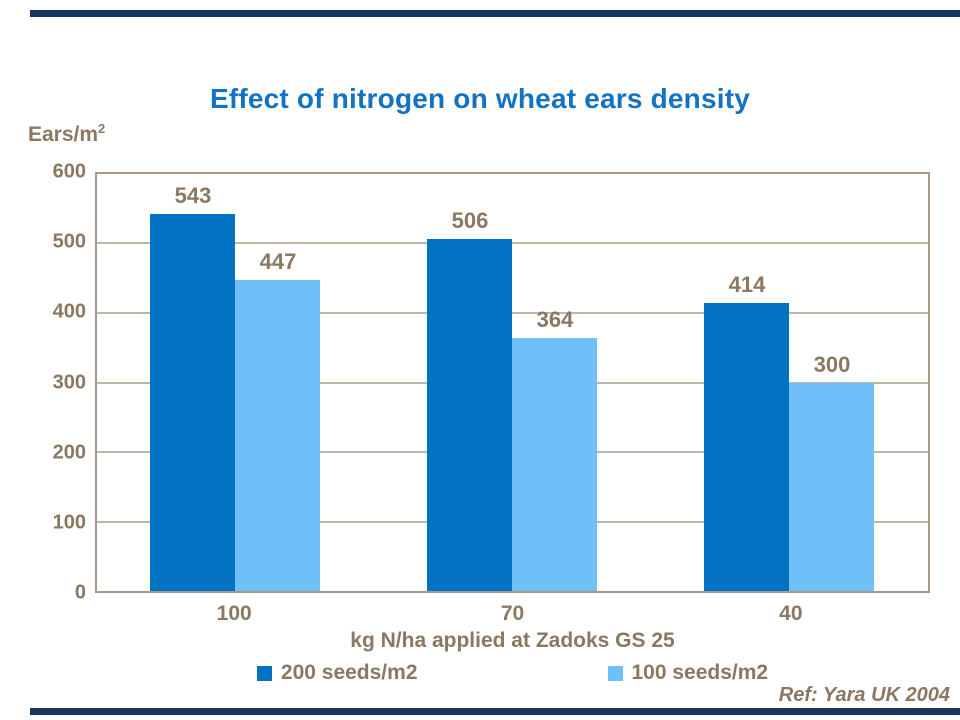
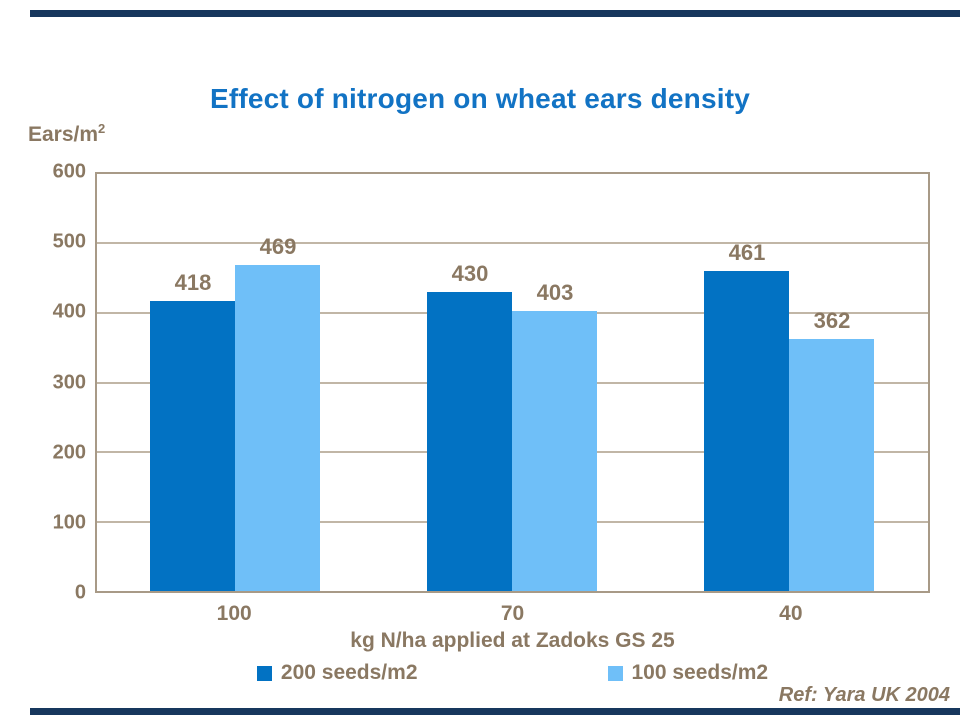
200 seeds/m2/100: 543 -> 418
100 seeds/m2/100: 447 -> 469
200 seeds/m2/70: 506 -> 430
100 seeds/m2/70: 364 -> 403
200 seeds/m2/40: 414 -> 461
100 seeds/m2/40: 300 -> 362
